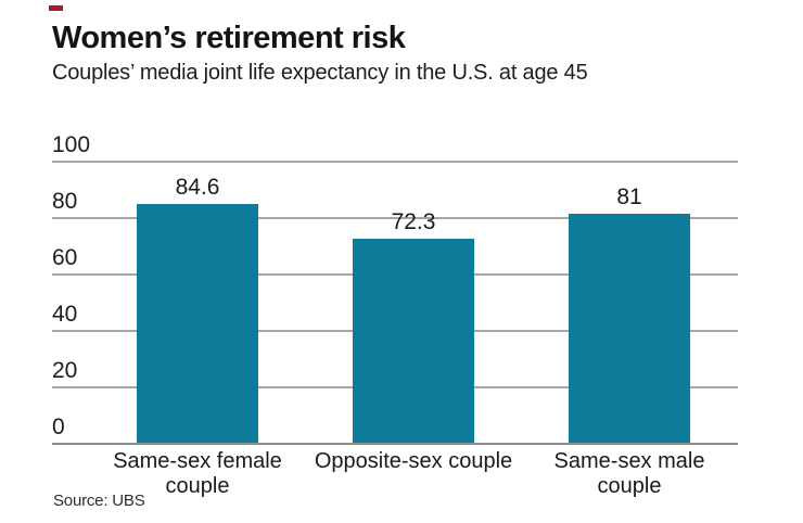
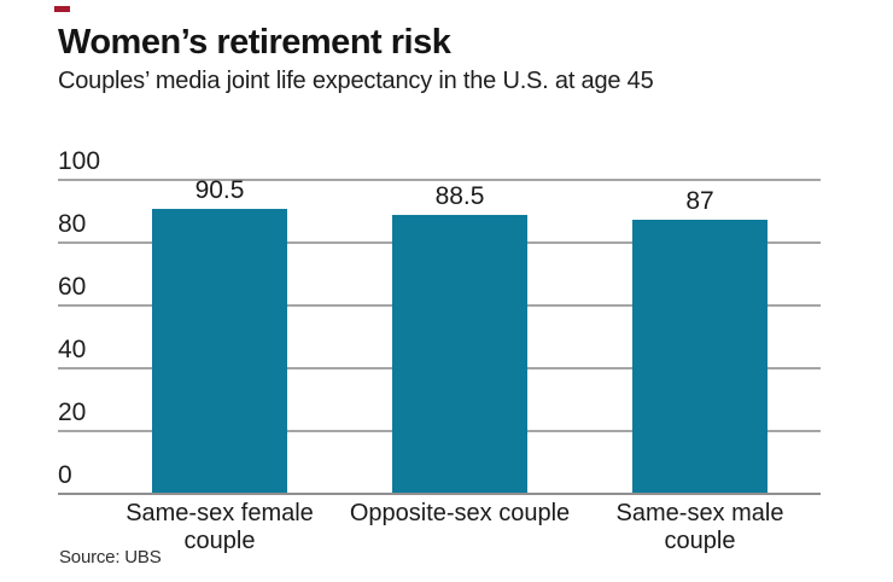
Same-sex female couple: 84.6 -> 90.5
Opposite-sex couple: 72.3 -> 88.5
Same-sex male couple: 81 -> 87
